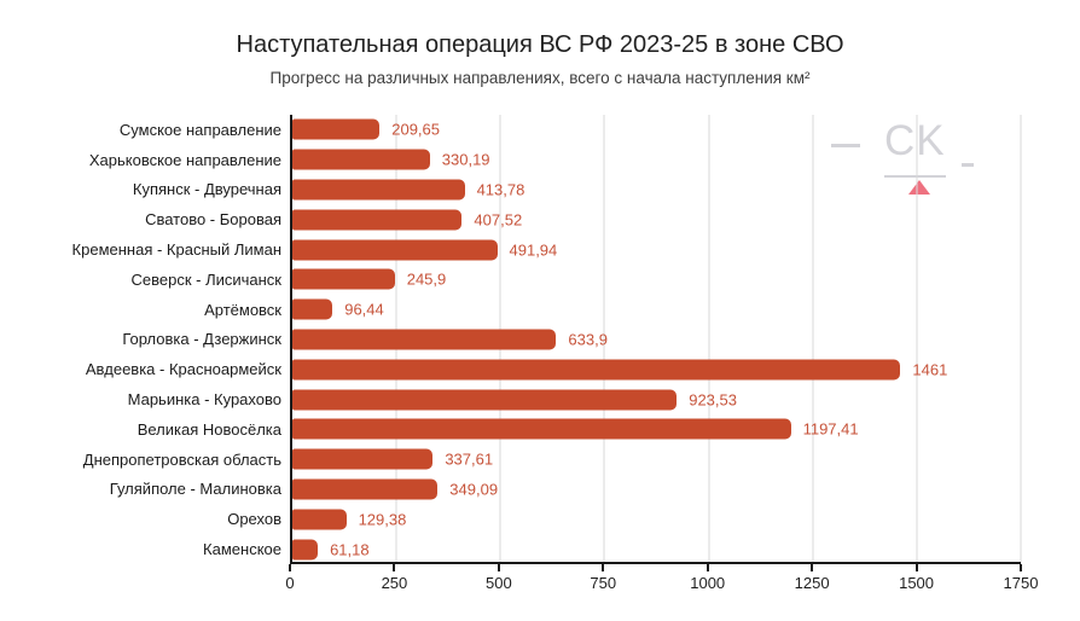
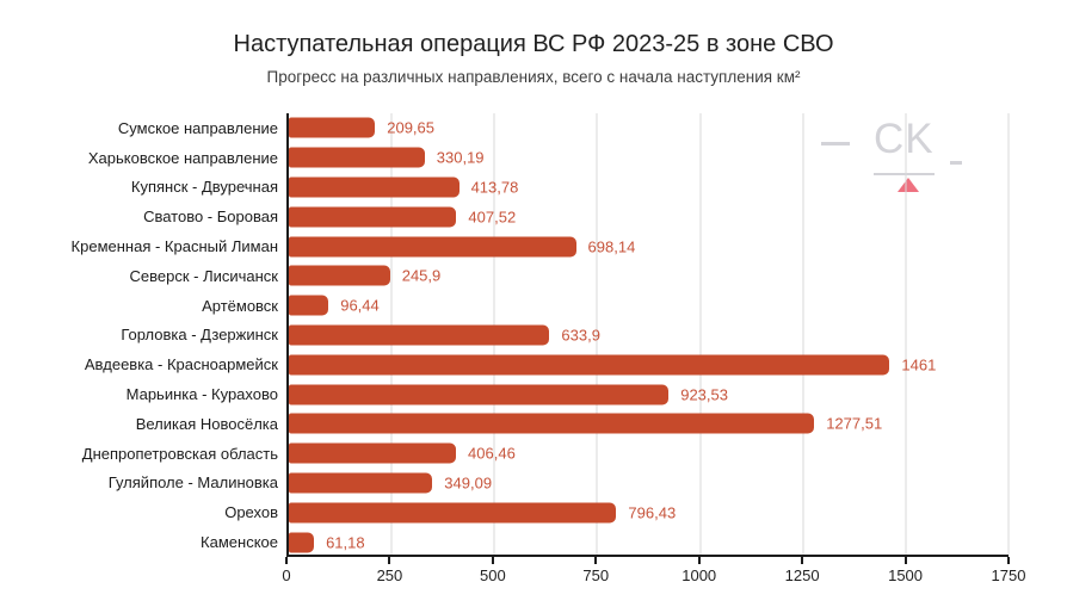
Кременная - Красный Лиман: 491,94 -> 698,14
Великая Новосёлка: 1197,41 -> 1277,51
Днепропетровская область: 337,61 -> 406,46
Орехов: 129,38 -> 796,43
